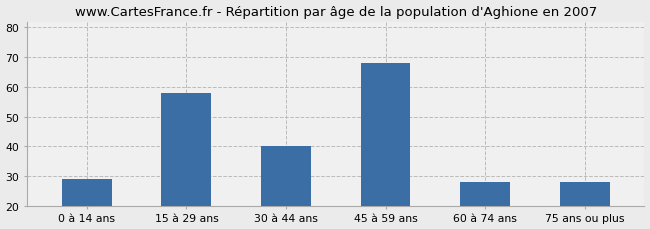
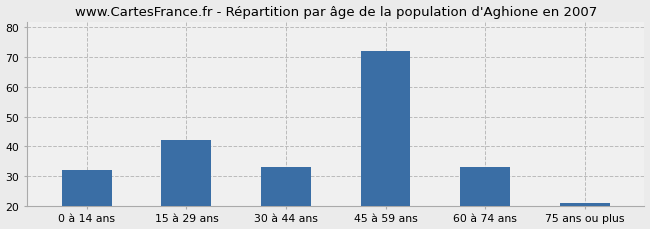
0 à 14 ans: 29 -> 32
15 à 29 ans: 58 -> 42
30 à 44 ans: 40 -> 33
45 à 59 ans: 68 -> 72
60 à 74 ans: 28 -> 33
75 ans ou plus: 28 -> 21
